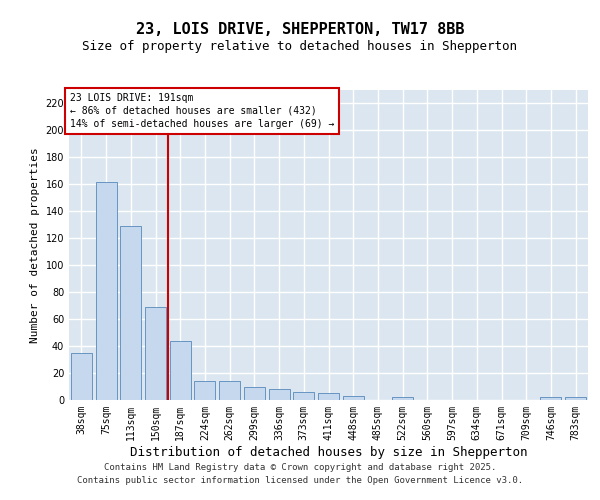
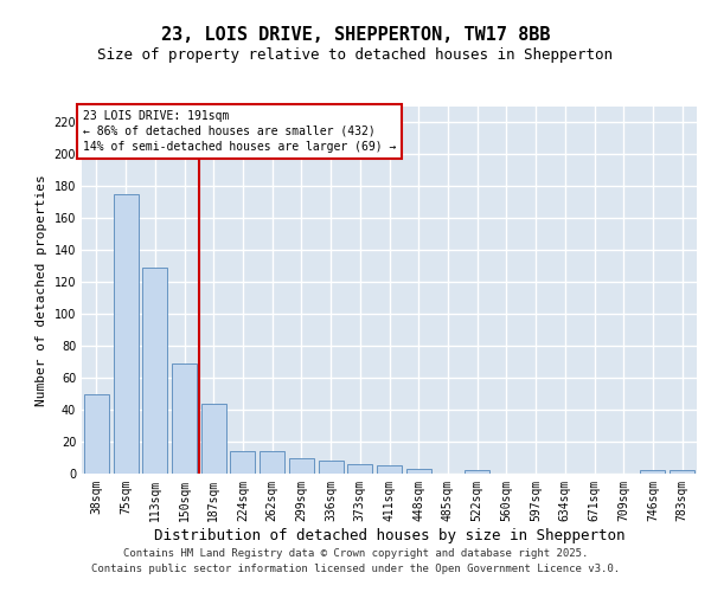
38sqm: 35 -> 50
75sqm: 162 -> 175
